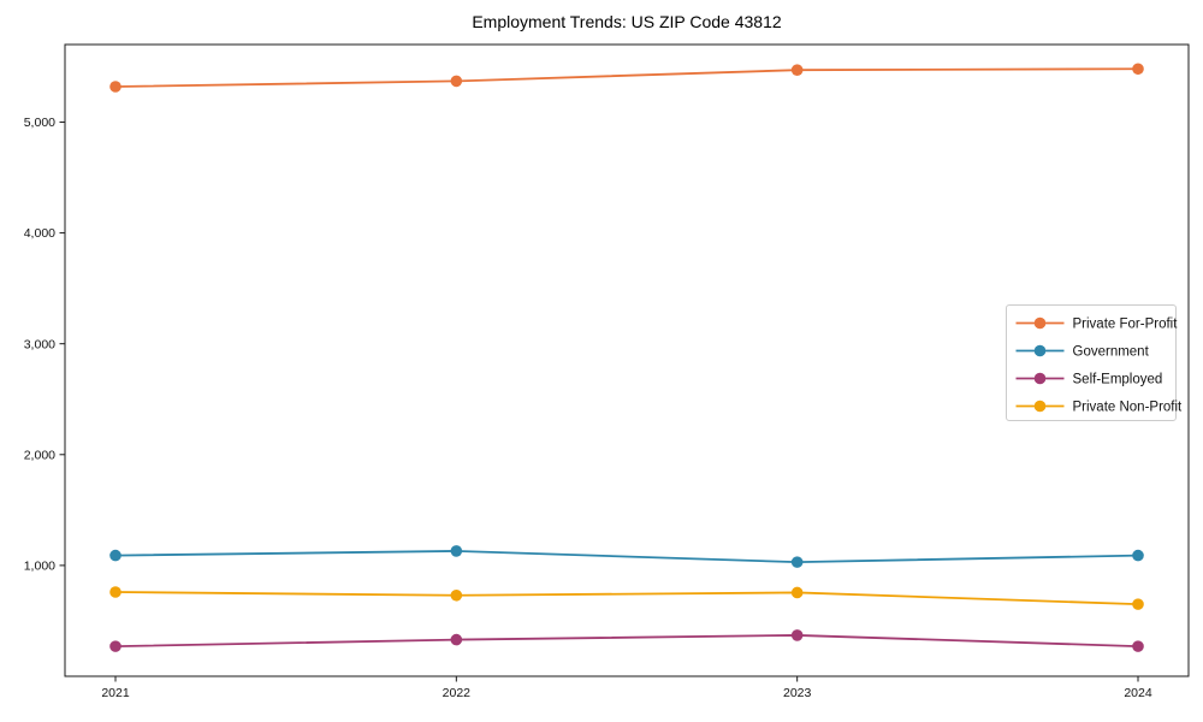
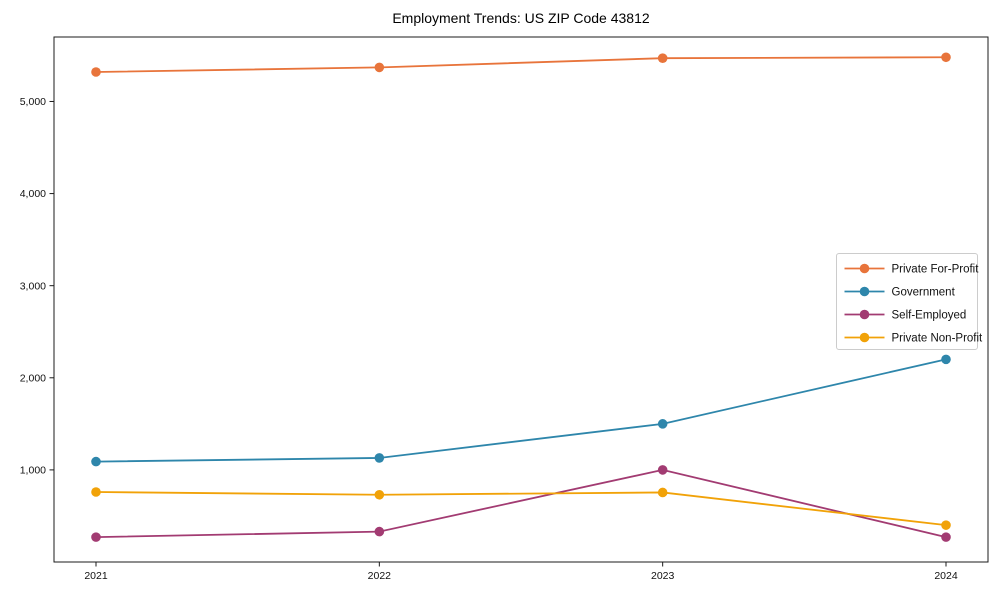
Government/2023: 1000 -> 1500
Self-Employed/2023: 400 -> 1000
Government/2024: 1100 -> 2200
Private Non-Profit/2024: 600 -> 400
